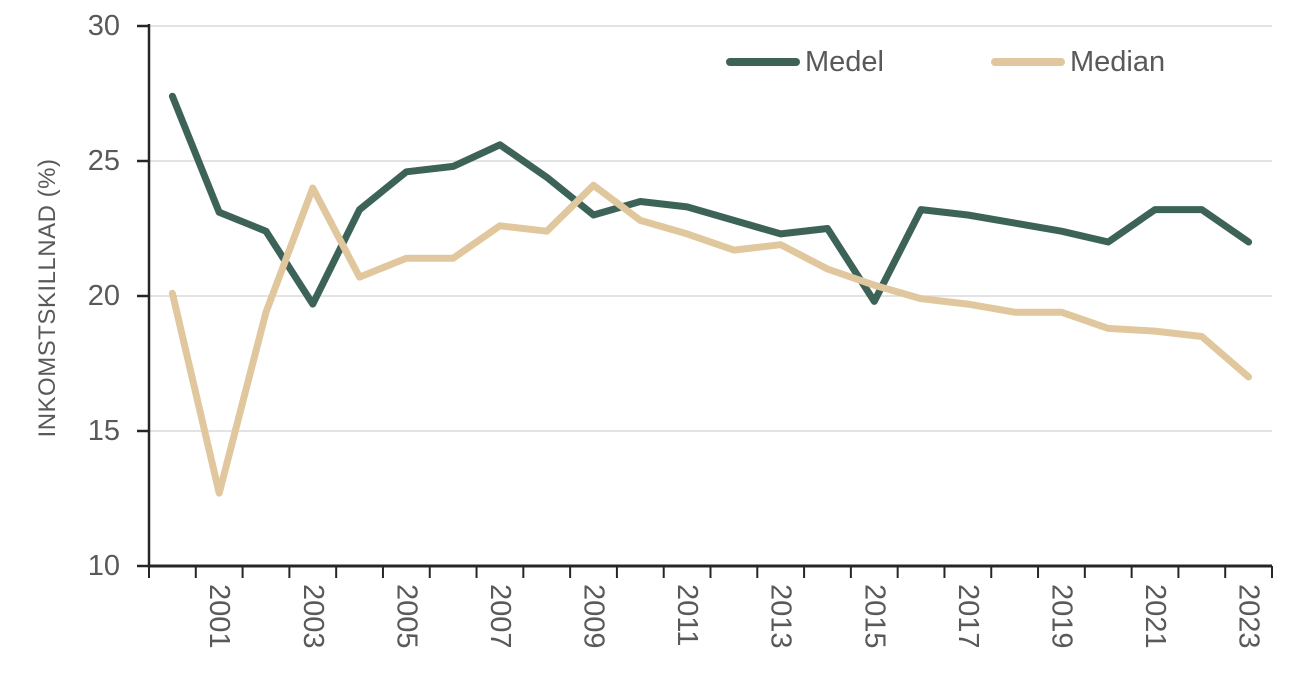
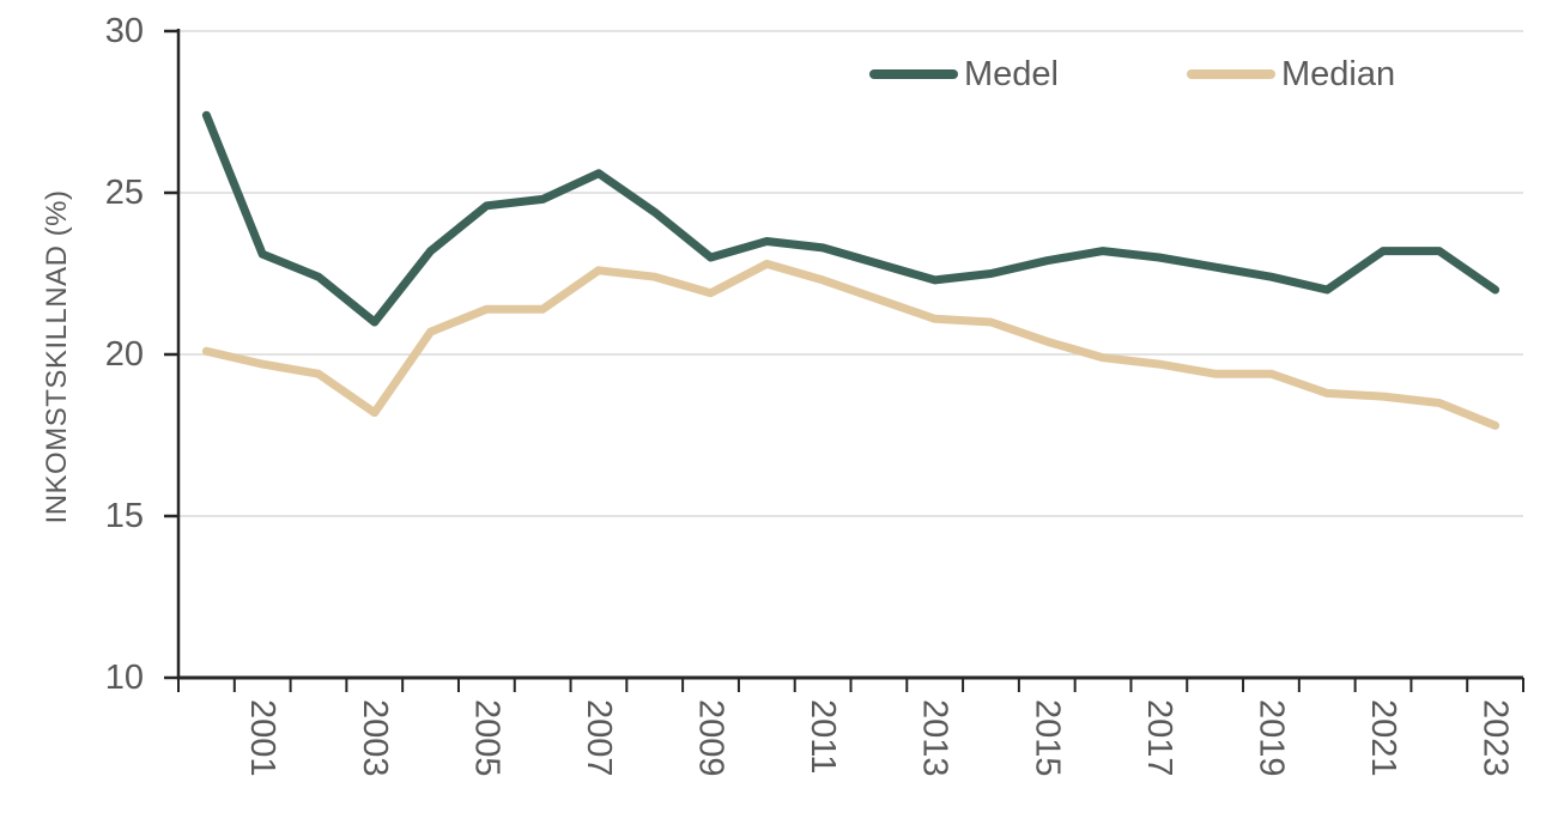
Median/2001: 12.7 -> 19.7
Medel/2003: 19.7 -> 21.0
Median/2003: 24.0 -> 18.2
Median/2009: 24.1 -> 21.9
Median/2013: 21.9 -> 21.1
Medel/2015: 19.8 -> 22.9
Median/2023: 17.0 -> 17.8
